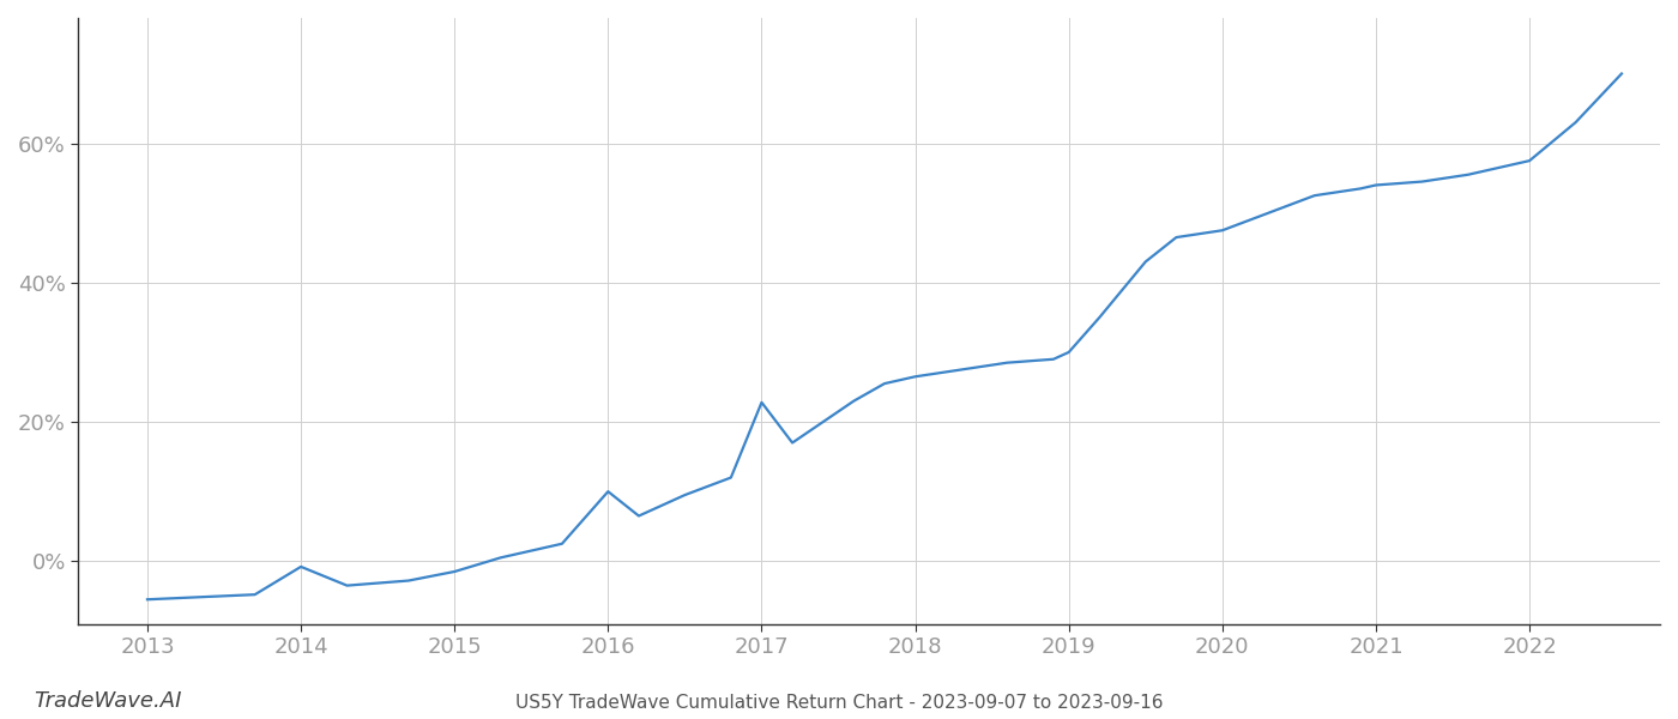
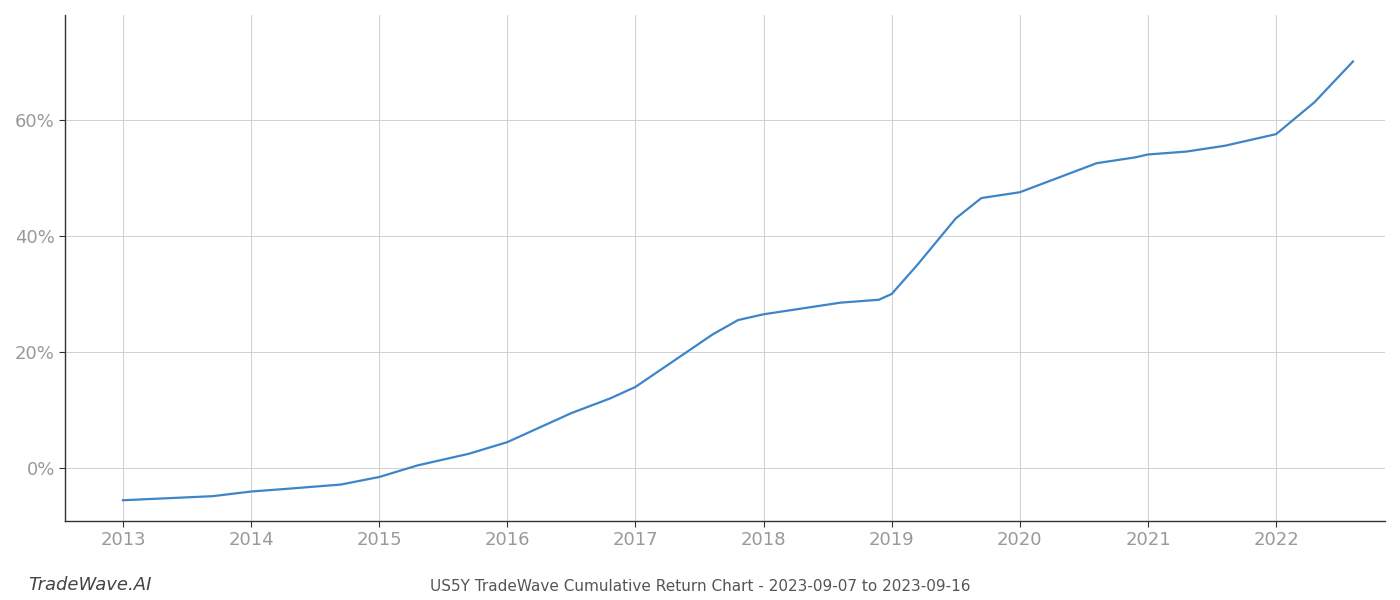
2014: -0.8% -> -4.0%
2016: 10.0% -> 4.5%
2017: 22.8% -> 14.0%
